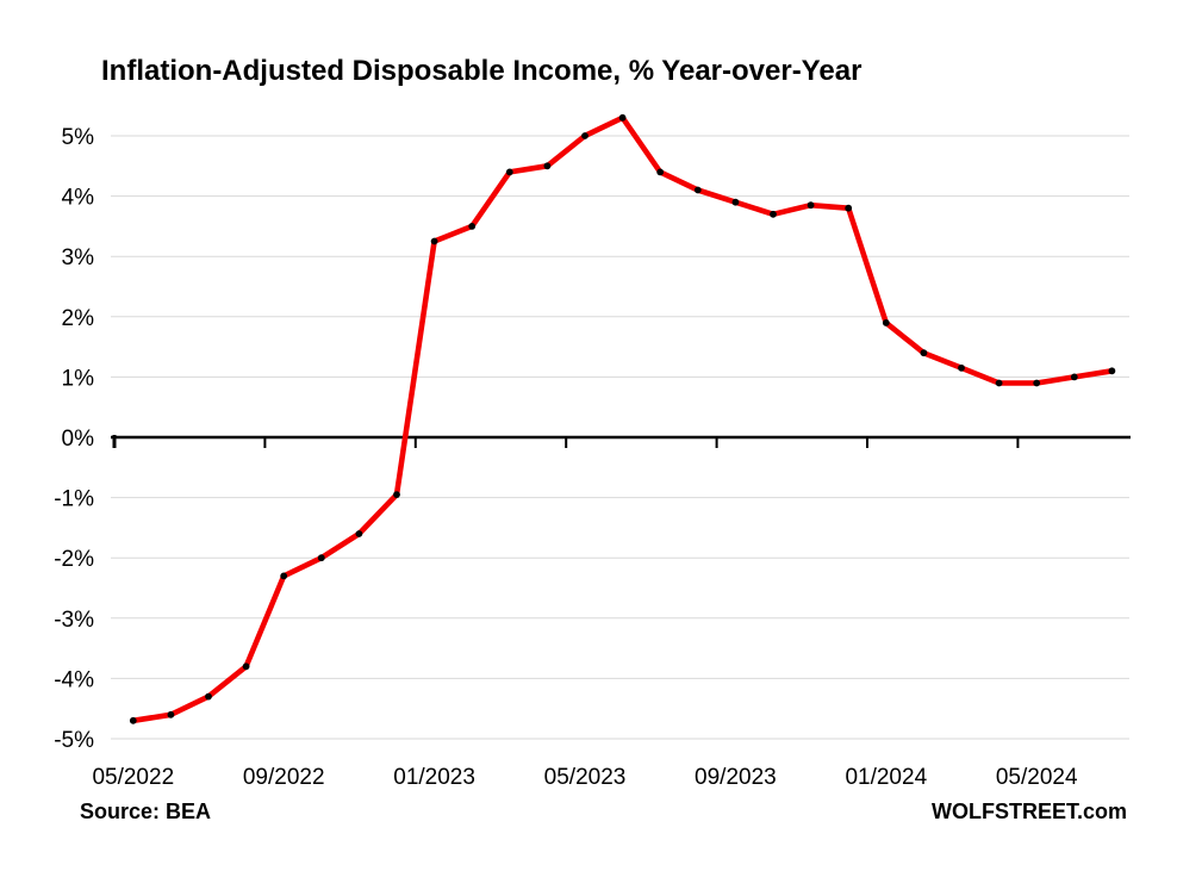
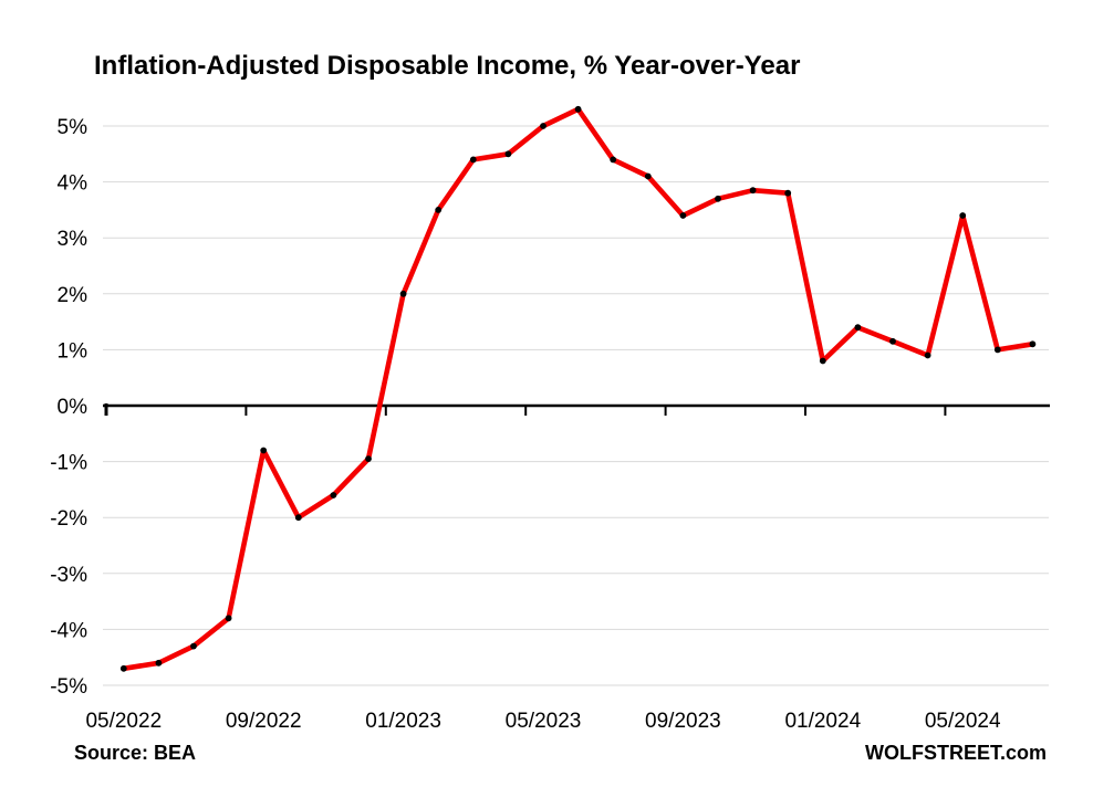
09/2022: -2.3% -> -0.8%
01/2023: 3.2% -> 2.0%
09/2023: 3.9% -> 3.4%
01/2024: 1.9% -> 0.8%
05/2024: 0.9% -> 3.4%
